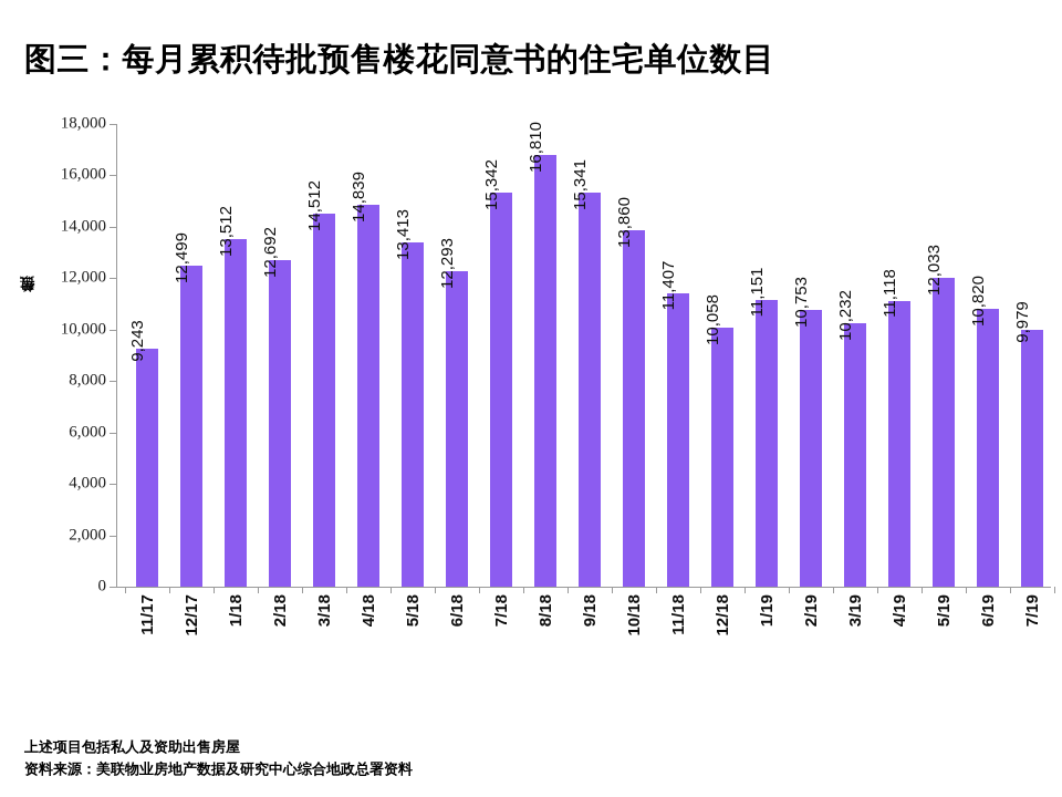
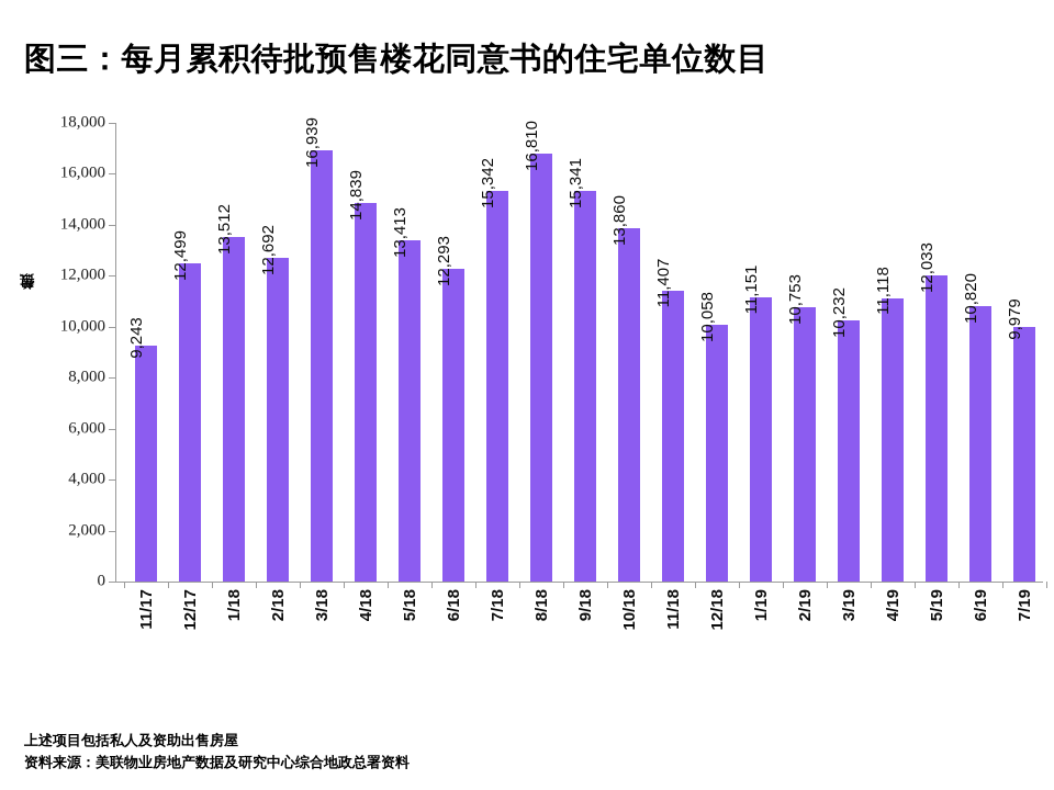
3/18: 14,512 -> 16,939
